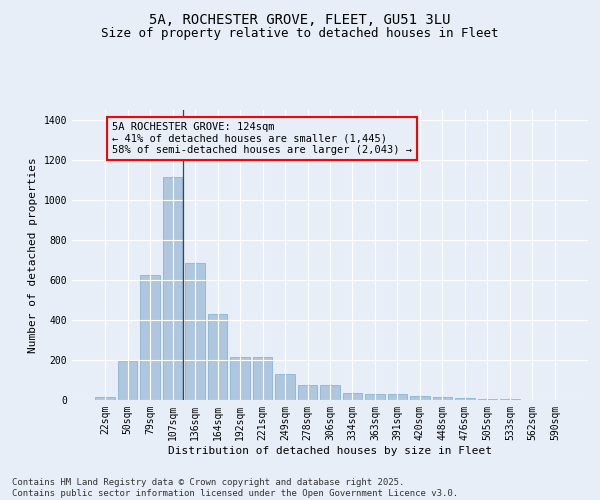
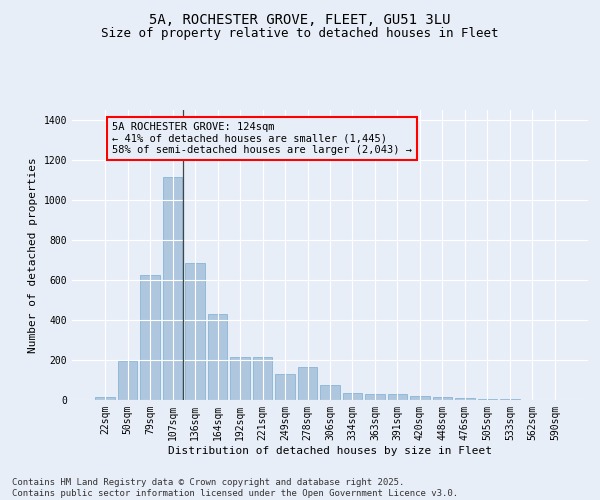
278sqm: 75 -> 165
